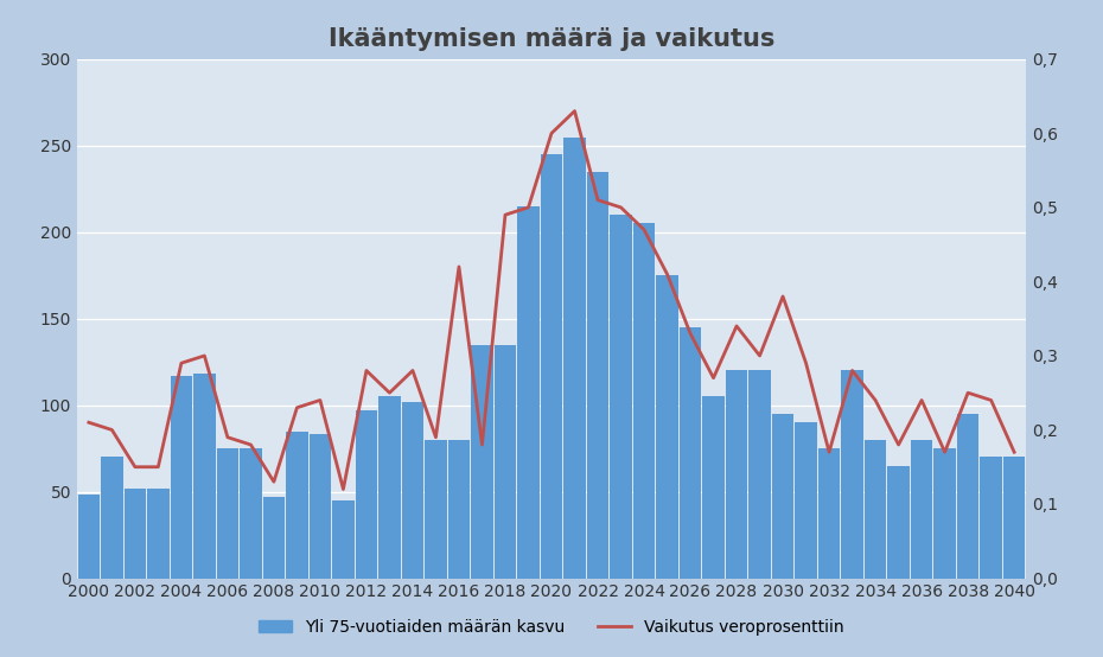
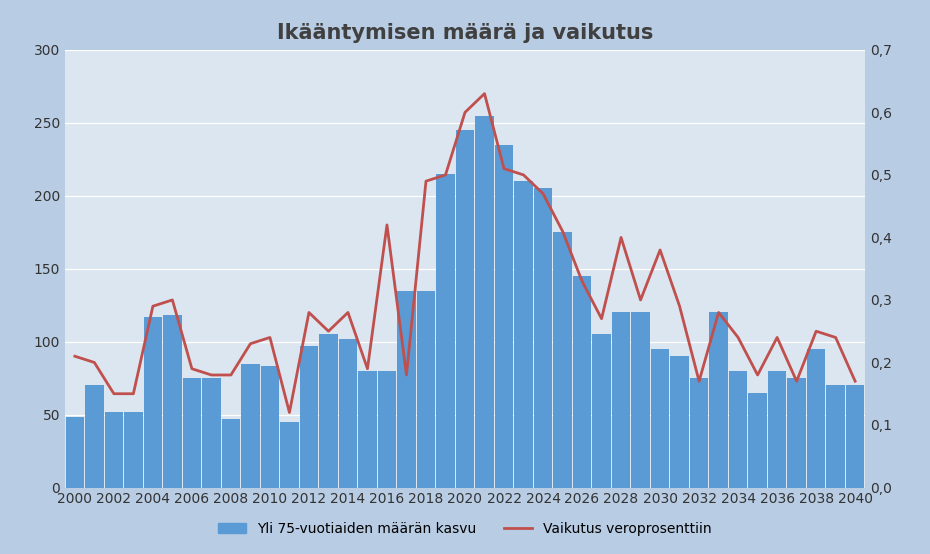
Vaikutus veroprosenttiin/2008: 0,13 -> 0,18
Vaikutus veroprosenttiin/2028: 0,34 -> 0,40
